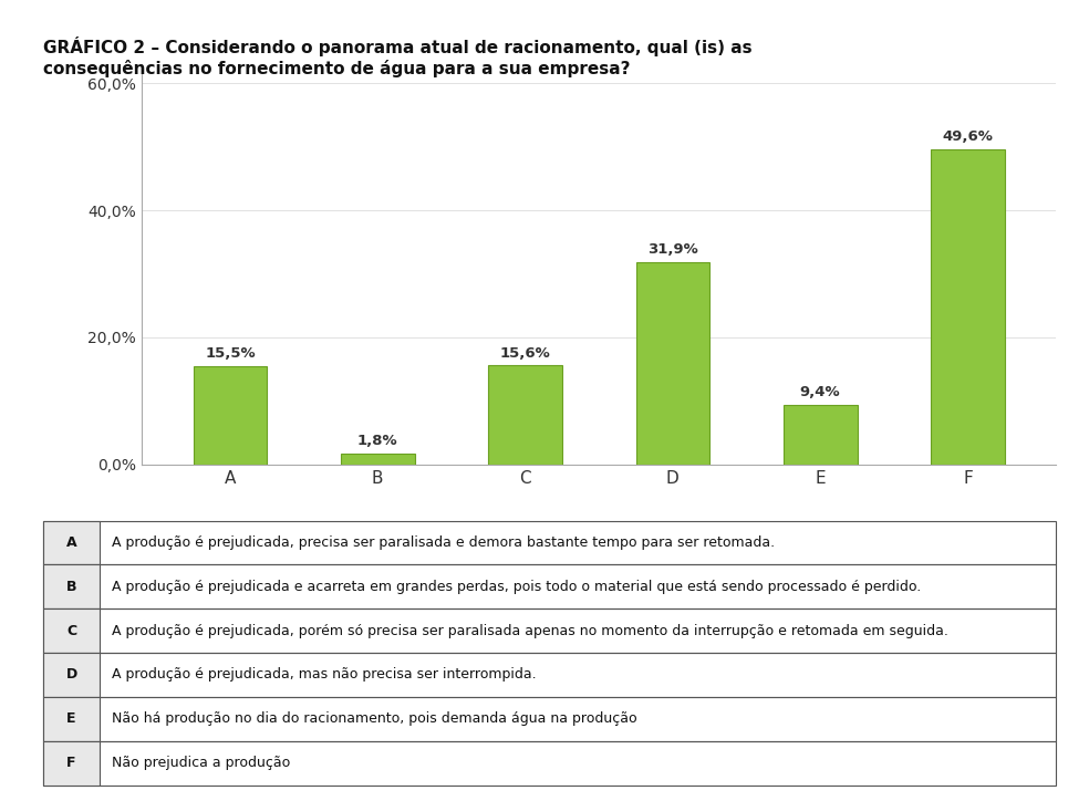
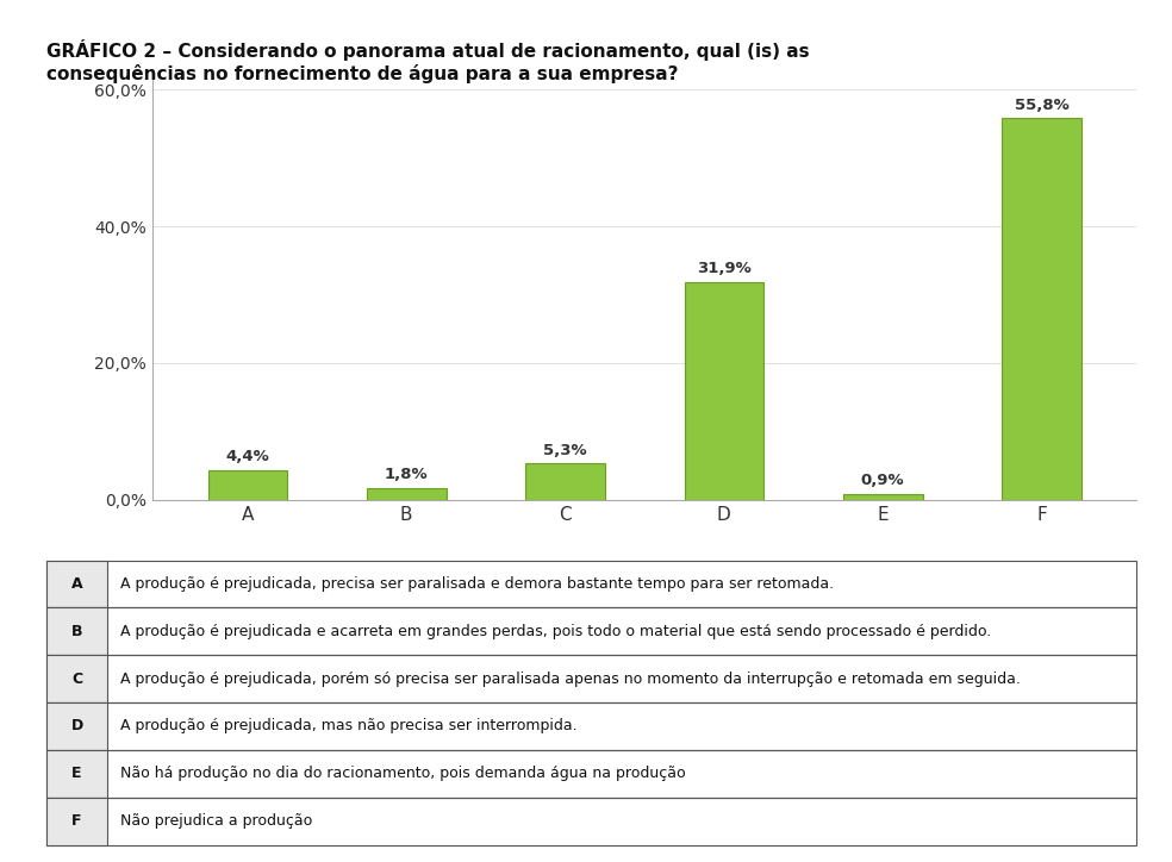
A: 15,5% -> 4,4%
C: 15,6% -> 5,3%
E: 9,4% -> 0,9%
F: 49,6% -> 55,8%
